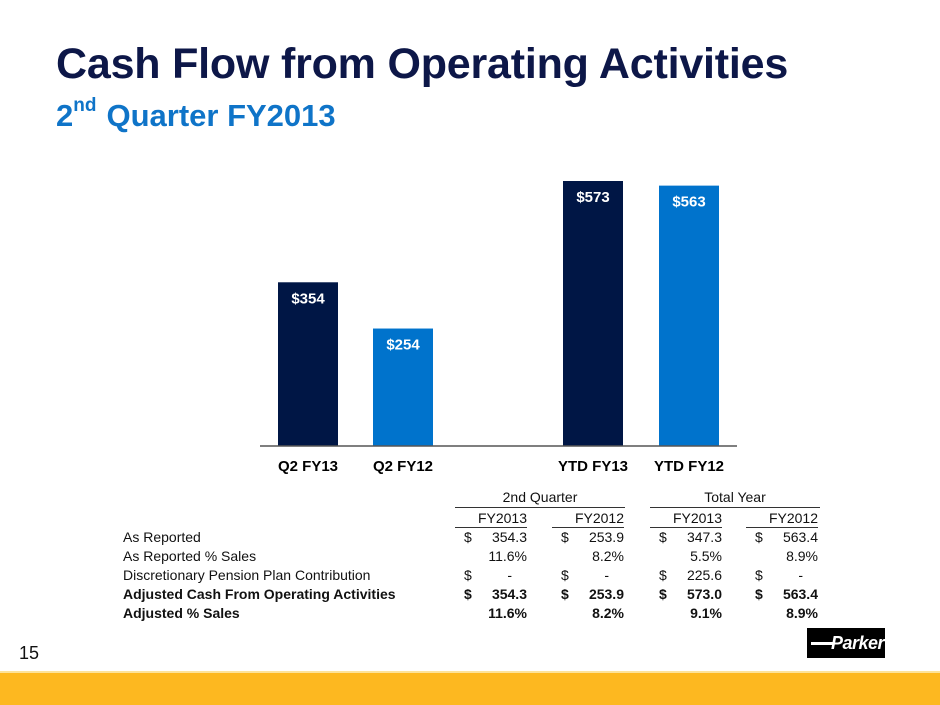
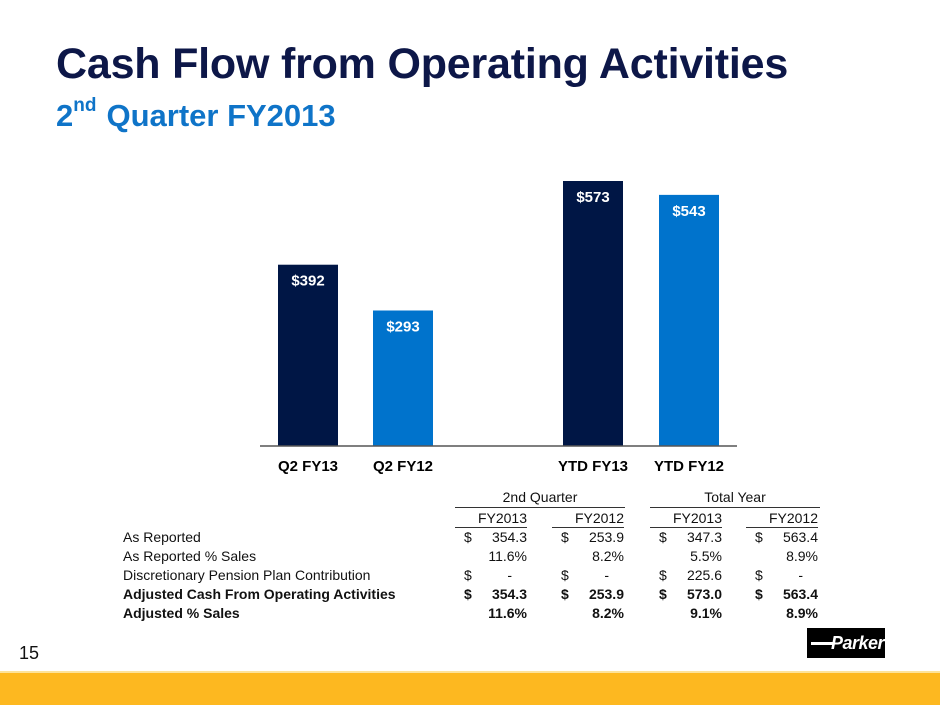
Q2 FY13: $354 -> $392
Q2 FY12: $254 -> $293
YTD FY12: $563 -> $543
